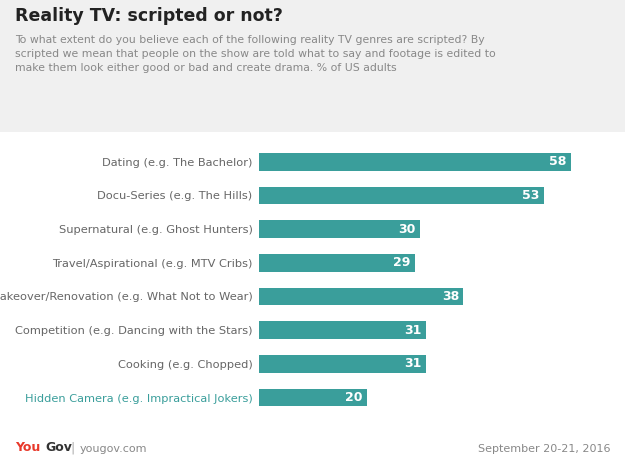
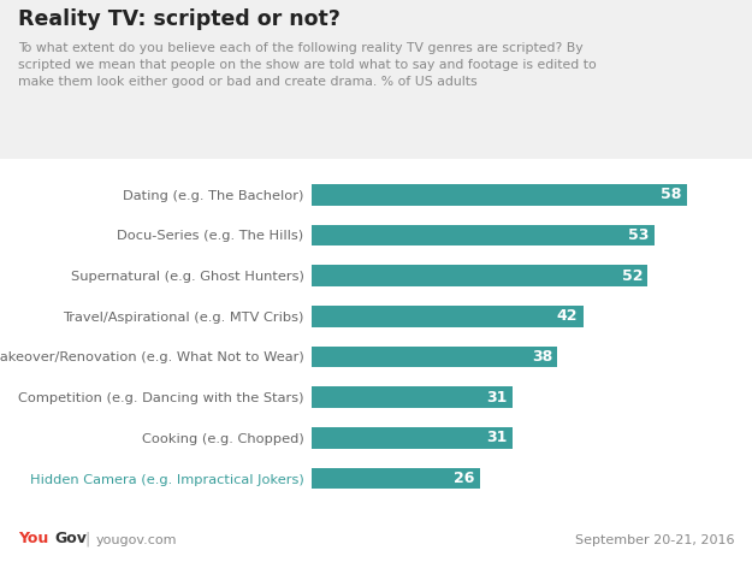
Supernatural (e.g. Ghost Hunters): 30 -> 52
Travel/Aspirational (e.g. MTV Cribs): 29 -> 42
Hidden Camera (e.g. Impractical Jokers): 20 -> 26
